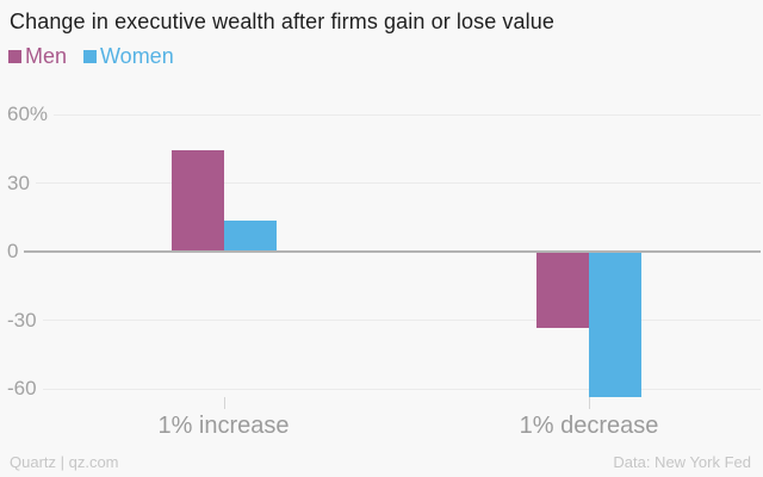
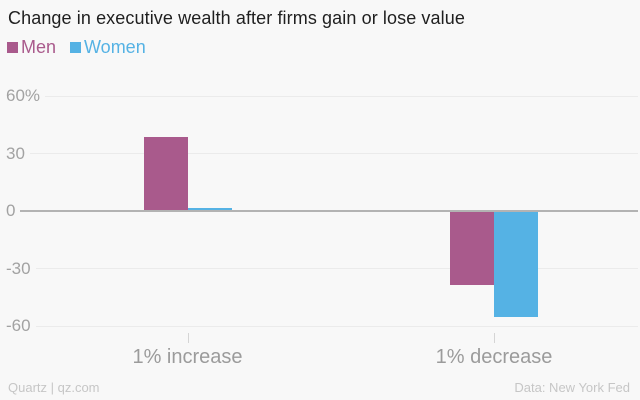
Men/1% increase: 44% -> 38%
Women/1% increase: 13% -> 1%
Men/1% decrease: -33% -> -38%
Women/1% decrease: -63% -> -55%
